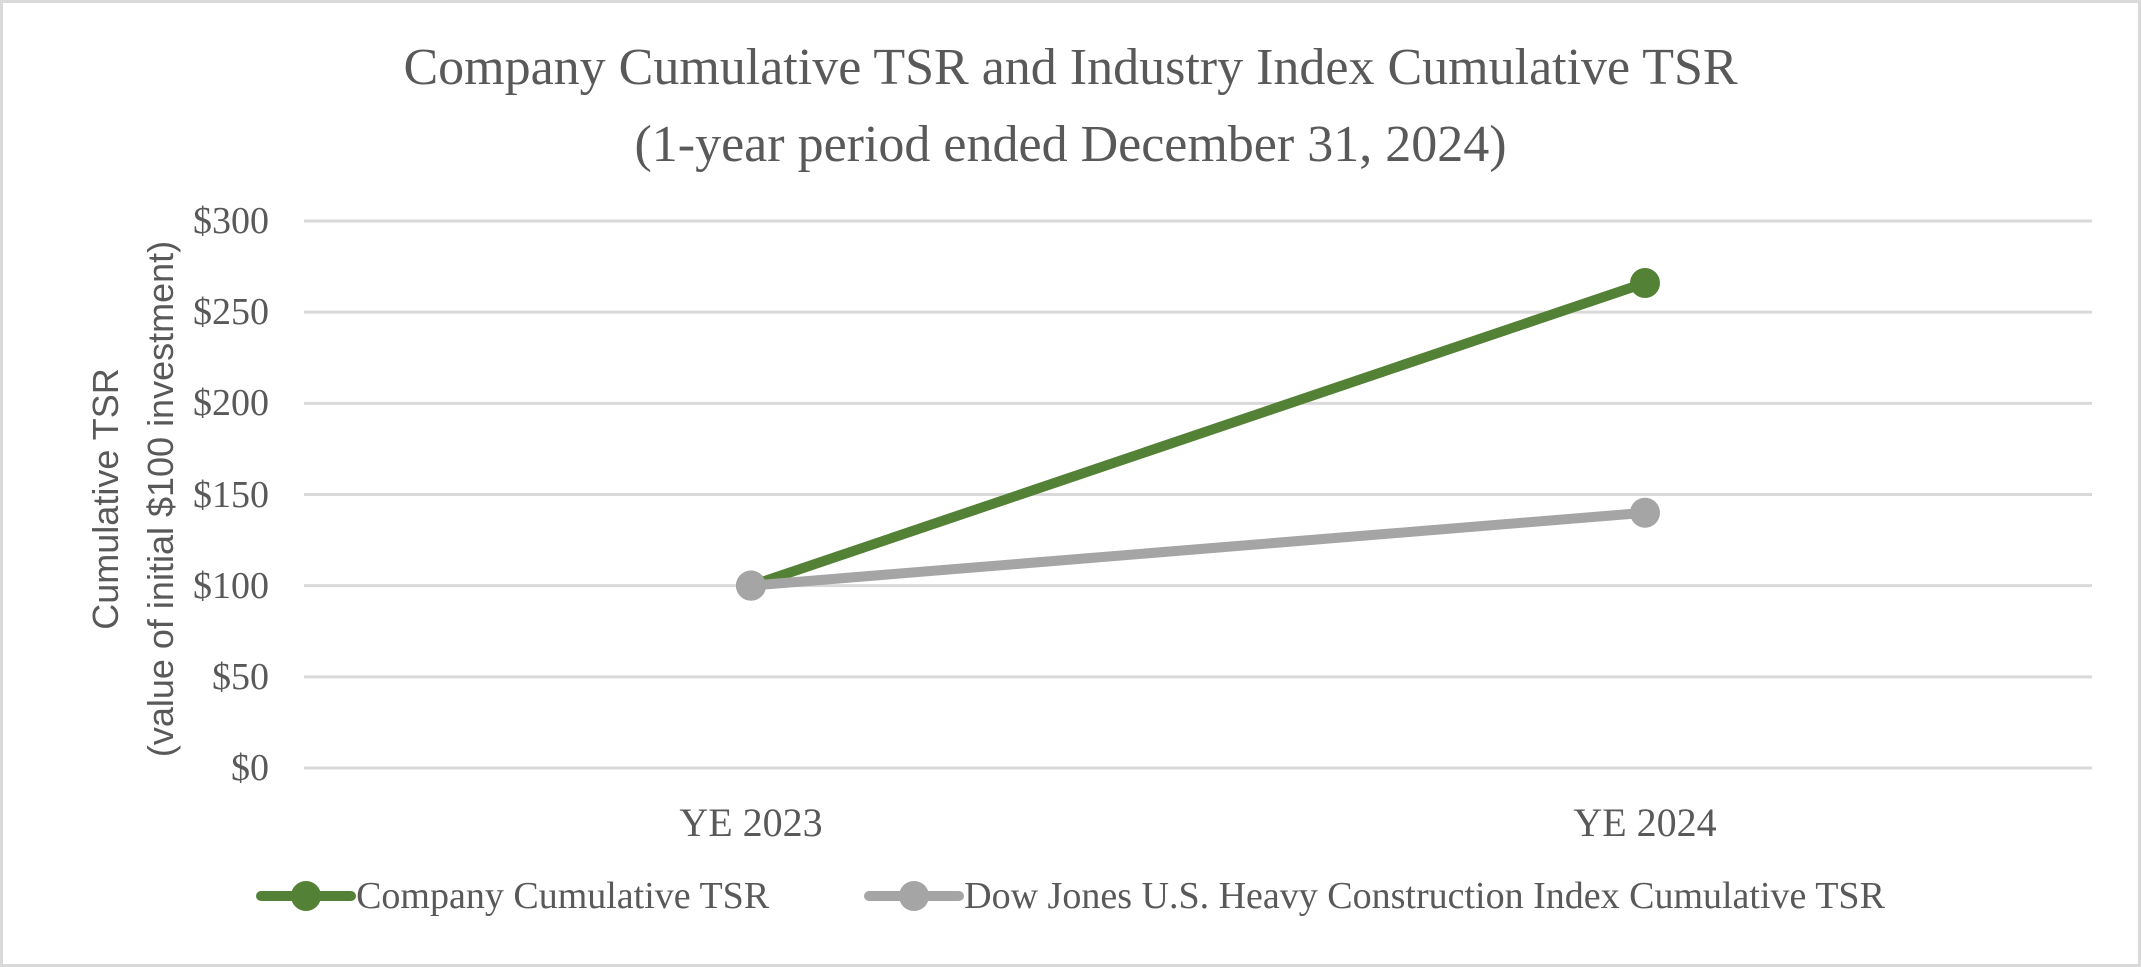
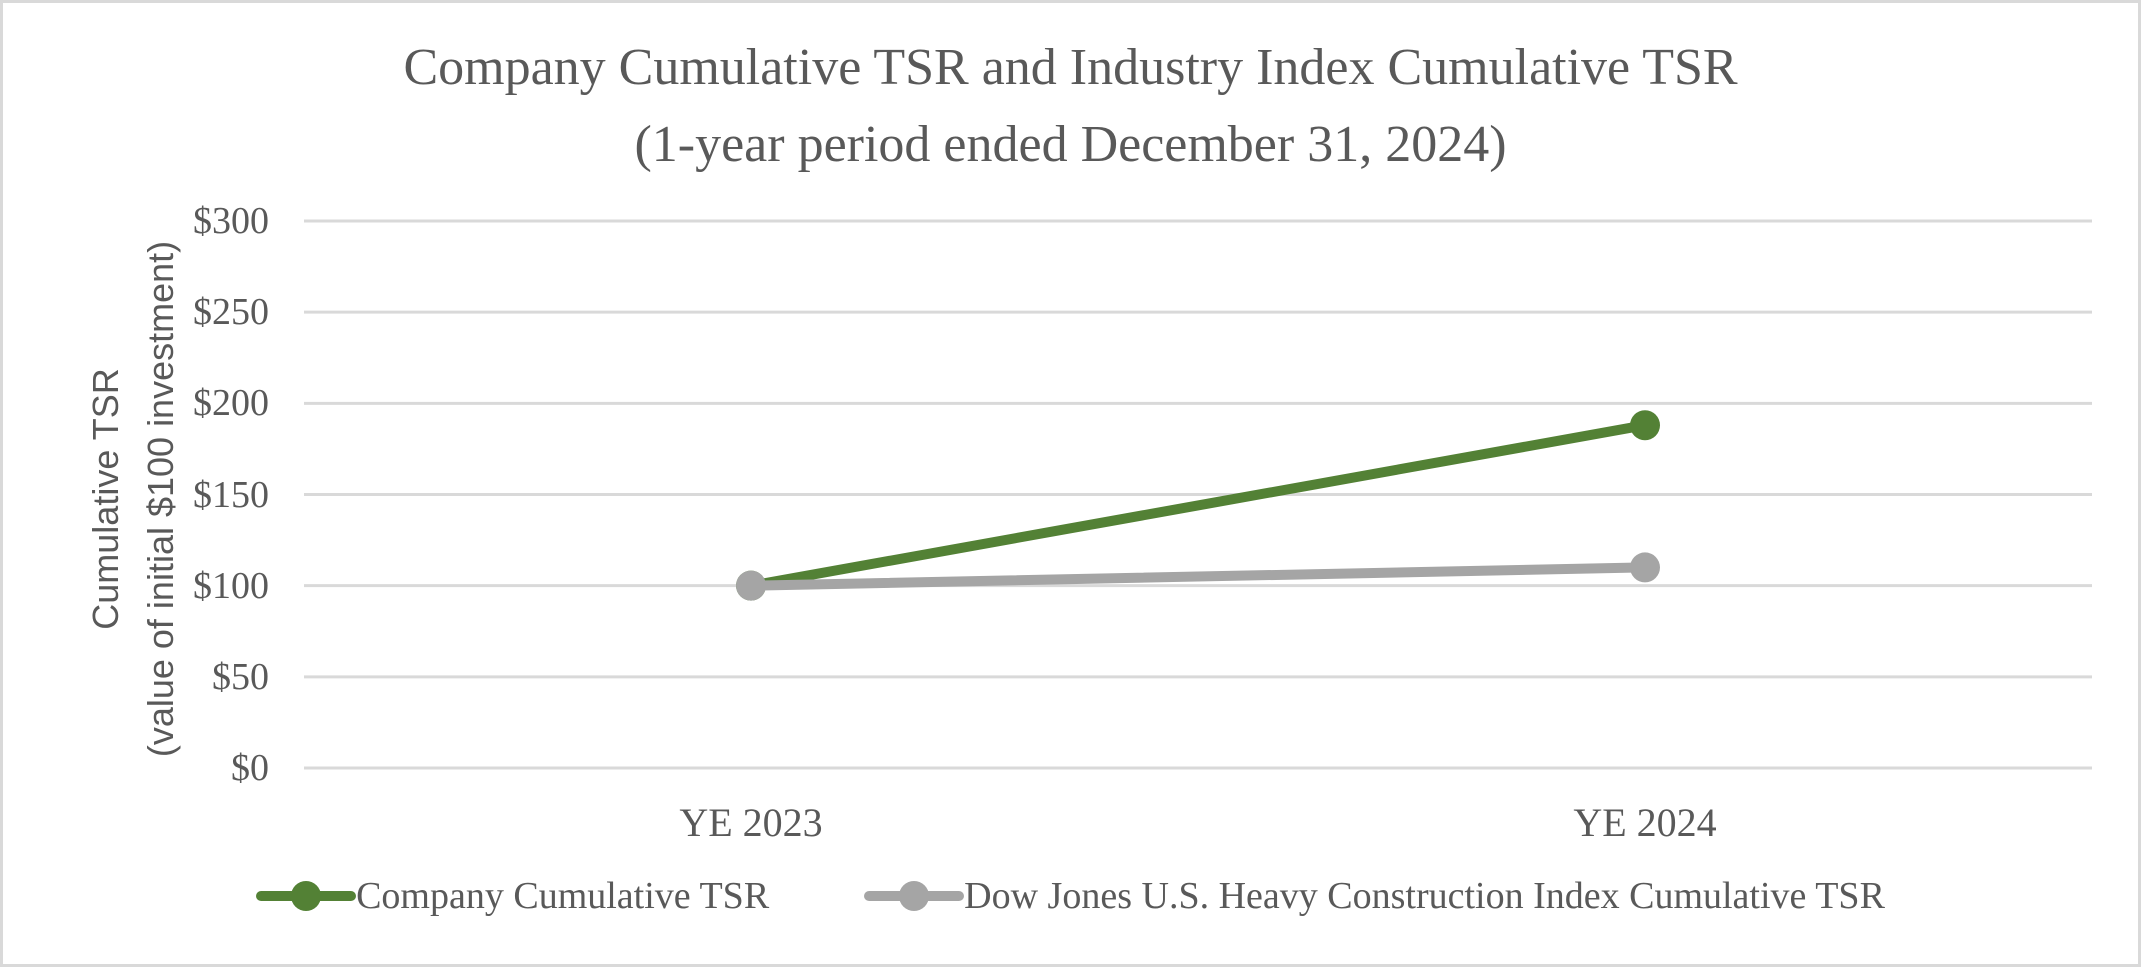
Company Cumulative TSR/YE 2024: $266 -> $188
Dow Jones U.S. Heavy Construction Index Cumulative TSR/YE 2024: $140 -> $110
